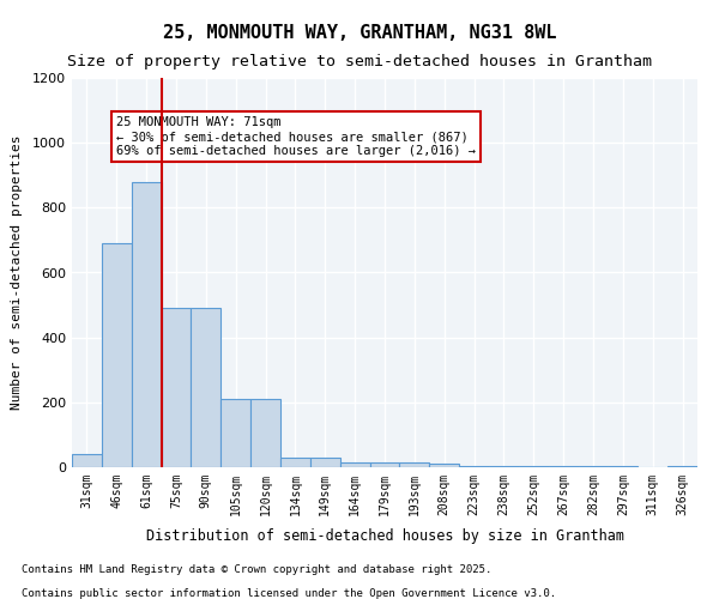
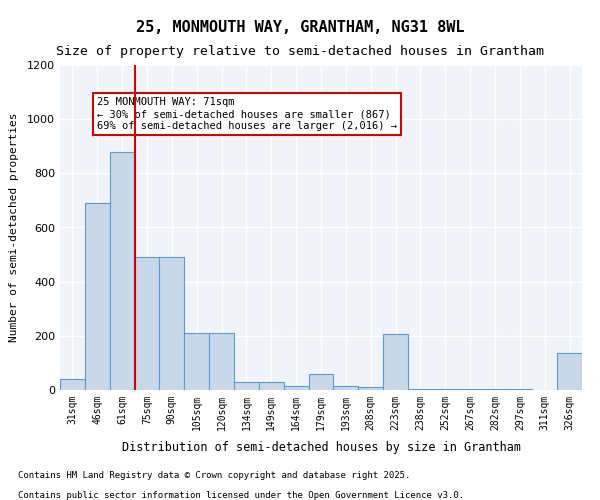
179sqm: 15 -> 60
223sqm: 5 -> 205
326sqm: 2 -> 135
